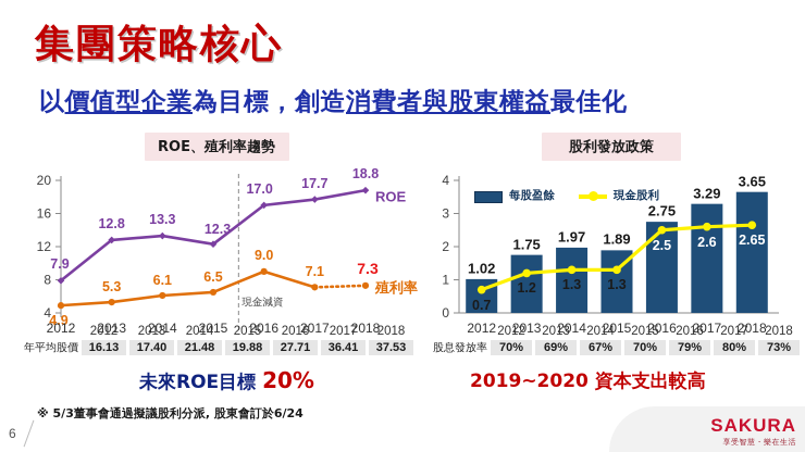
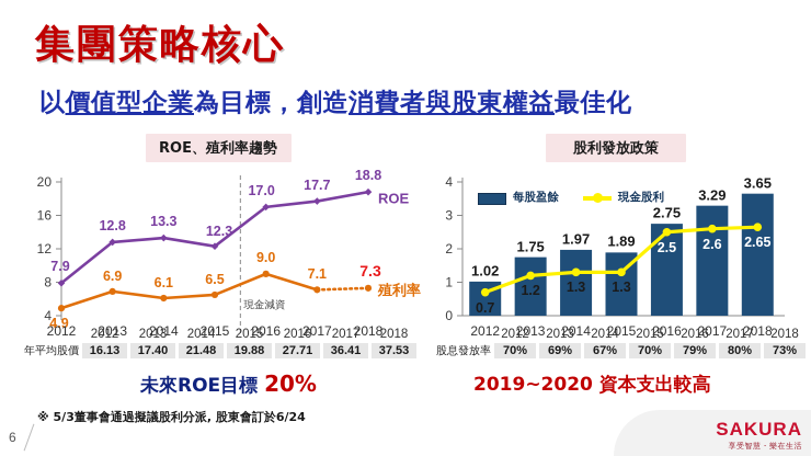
ROE、殖利率趨勢/殖利率/2013: 5.3 -> 6.9
